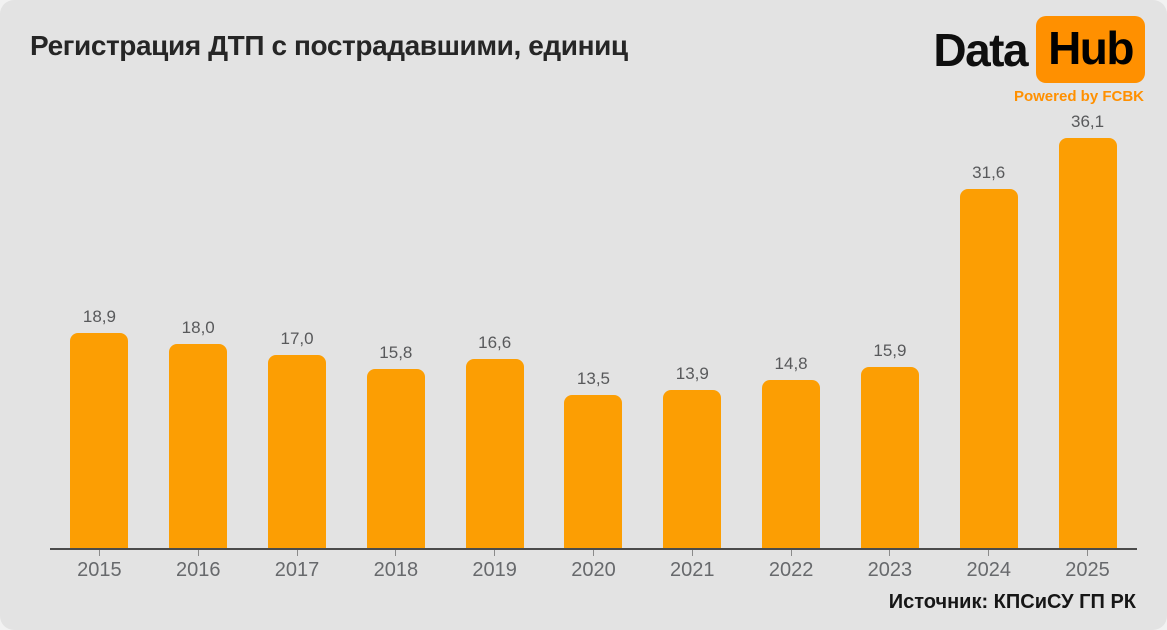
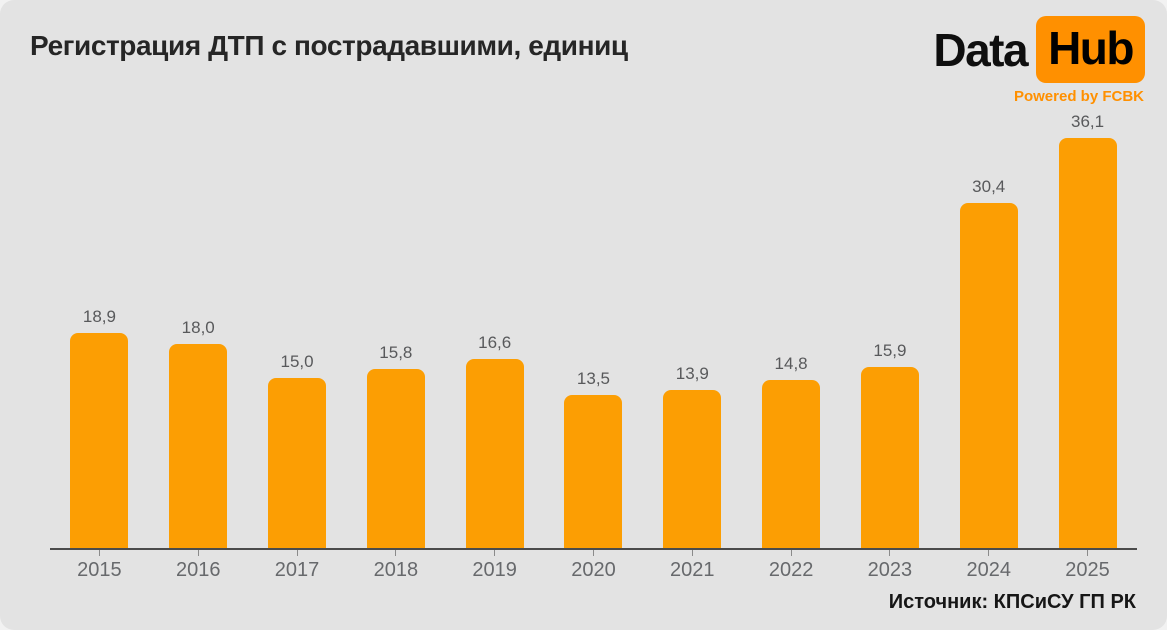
2017: 17,0 -> 15,0
2024: 31,6 -> 30,4
